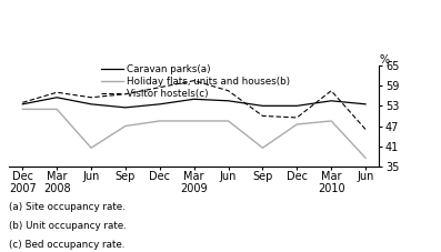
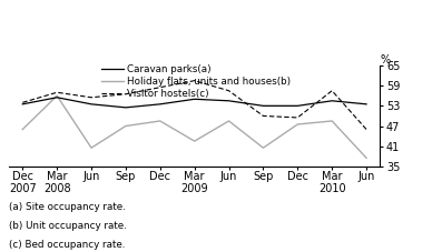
Holiday flats, units and houses(b)/Dec 2007: 52.0 -> 46.0
Holiday flats, units and houses(b)/Mar 2008: 52.0 -> 56.0
Holiday flats, units and houses(b)/Mar 2009: 48.5 -> 42.5
